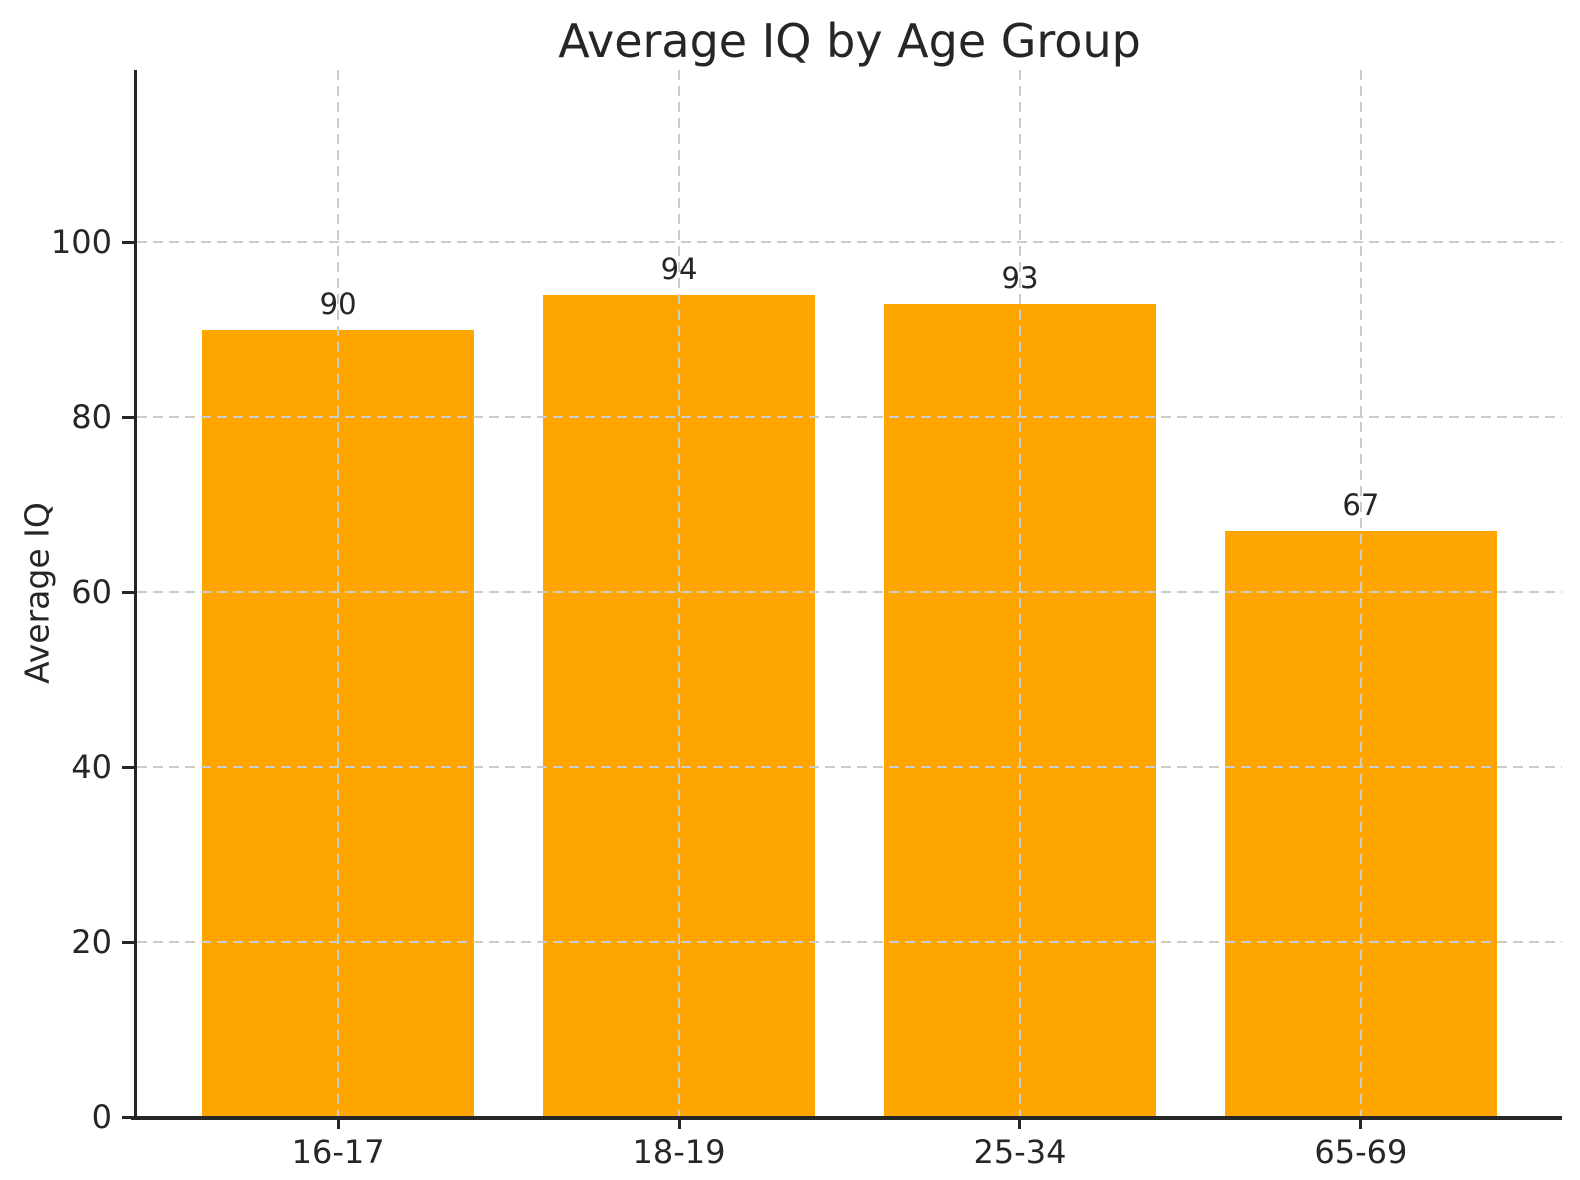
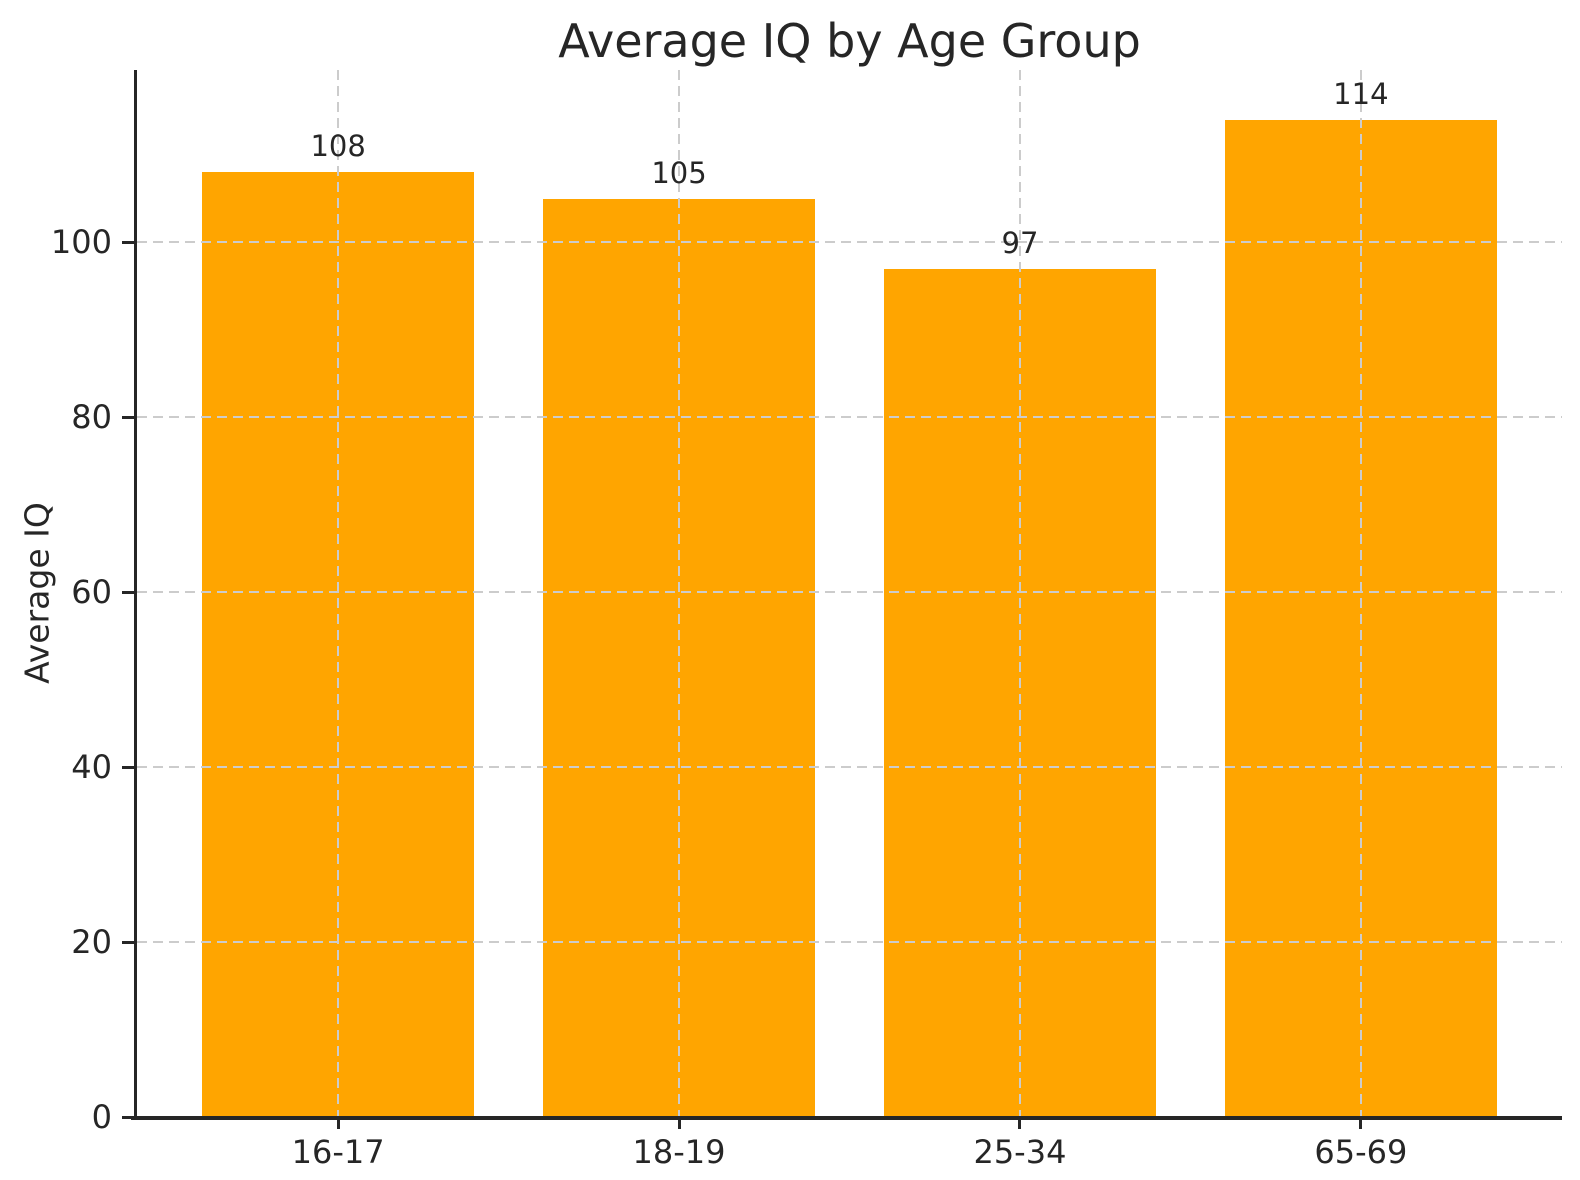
16-17: 90 -> 108
18-19: 94 -> 105
25-34: 93 -> 97
65-69: 67 -> 114
